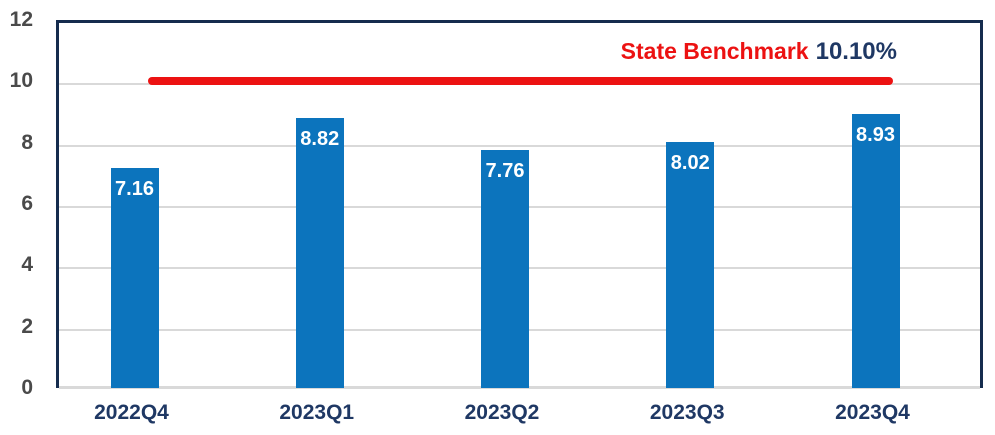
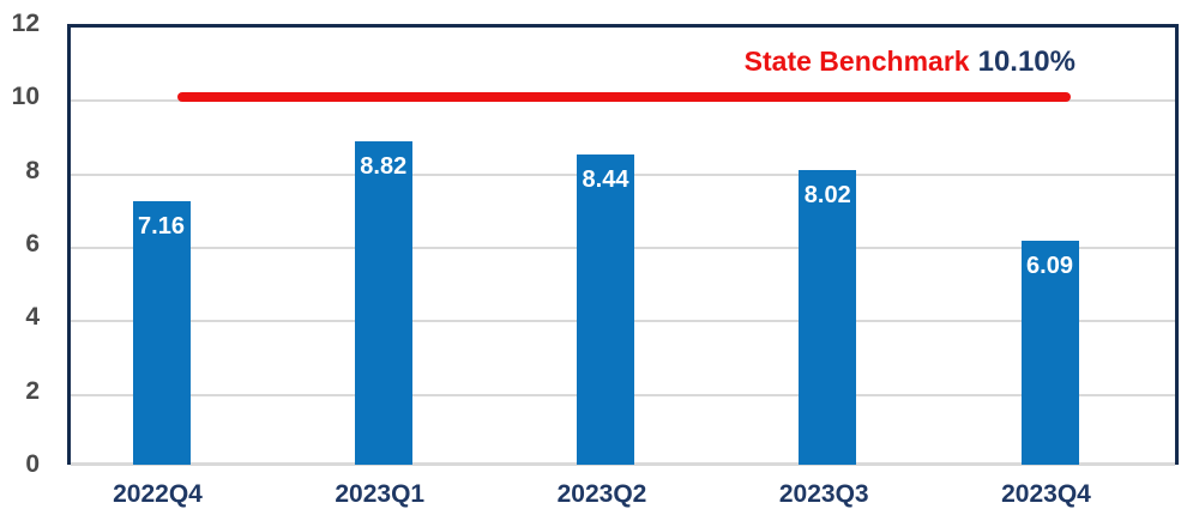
2023Q2: 7.76 -> 8.44
2023Q4: 8.93 -> 6.09
